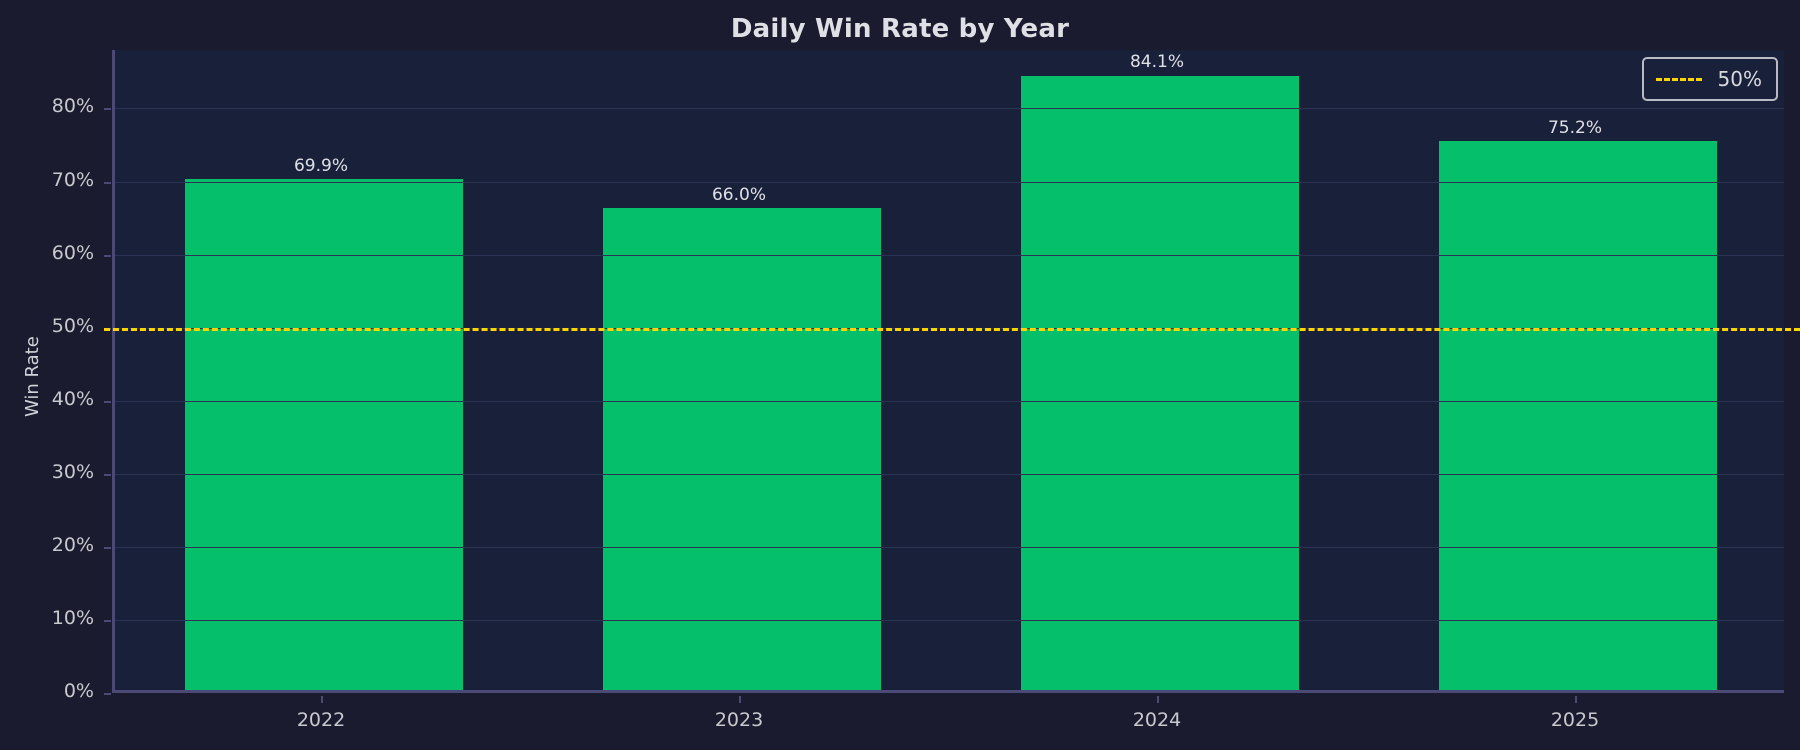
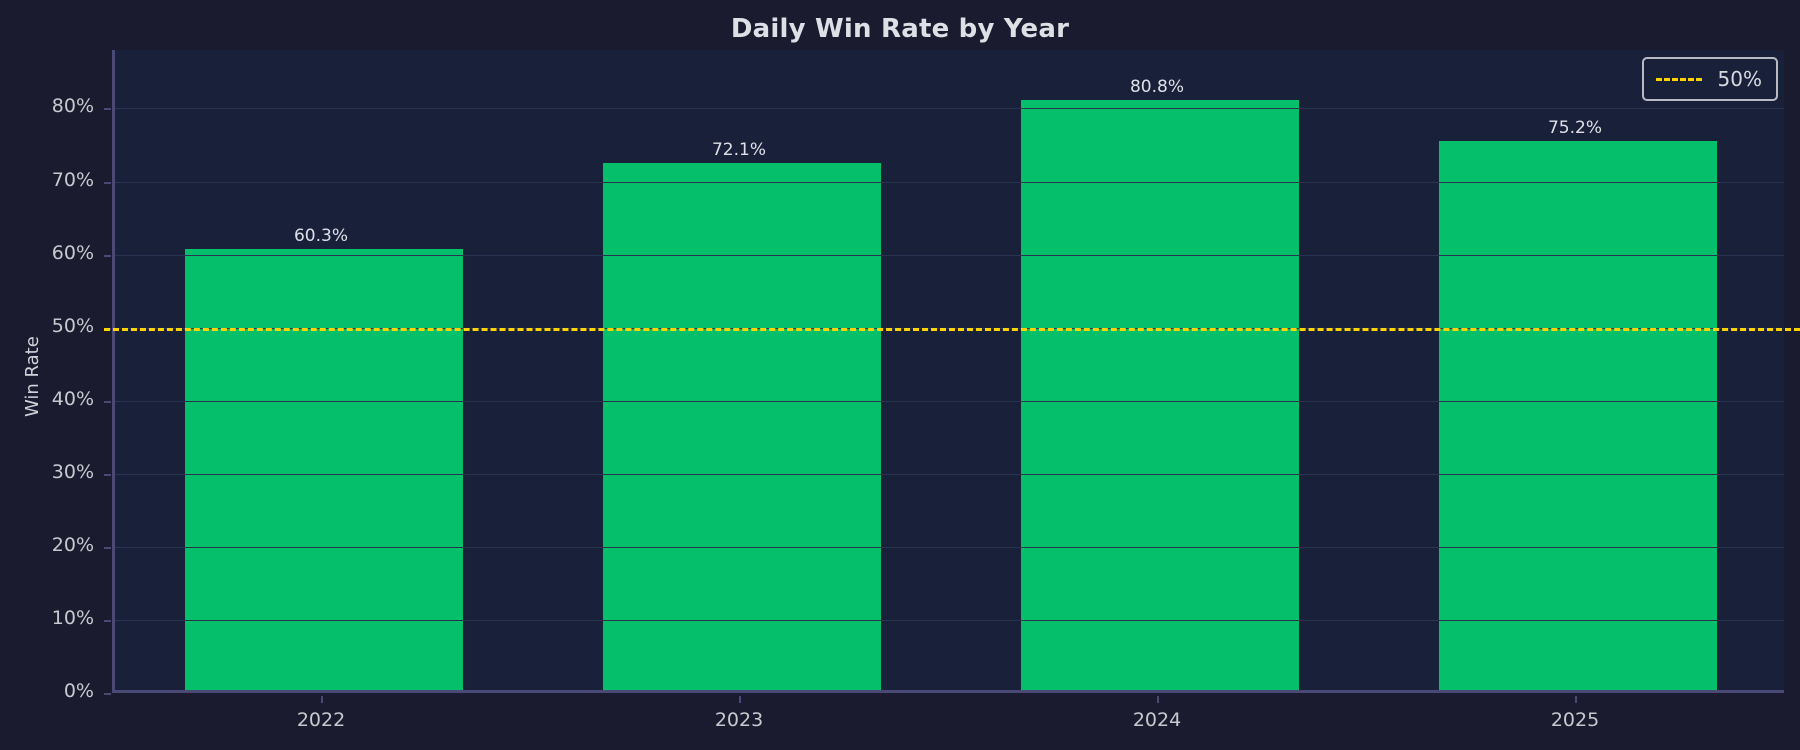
2022: 69.9% -> 60.3%
2023: 66.0% -> 72.1%
2024: 84.1% -> 80.8%
